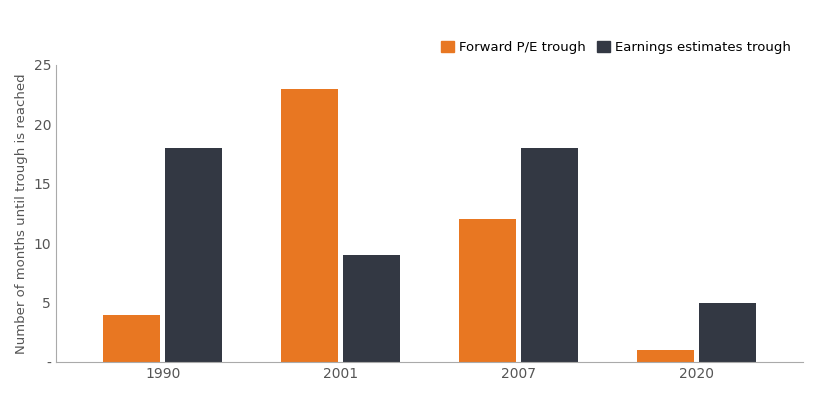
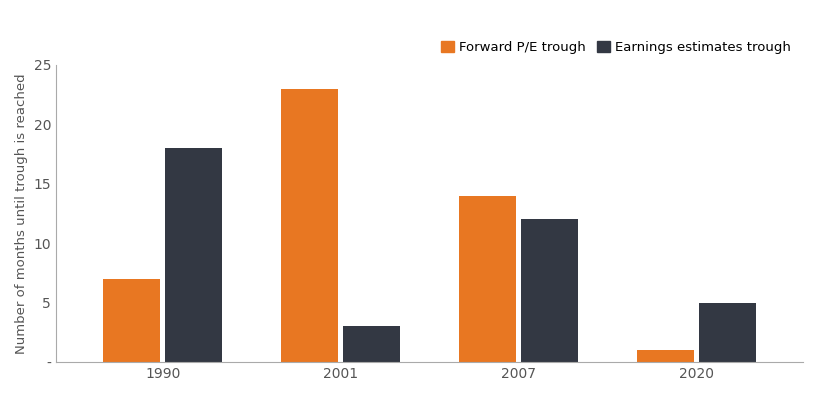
Forward P/E trough/1990: 4 -> 7
Earnings estimates trough/2001: 9 -> 3
Forward P/E trough/2007: 12 -> 14
Earnings estimates trough/2007: 18 -> 12
